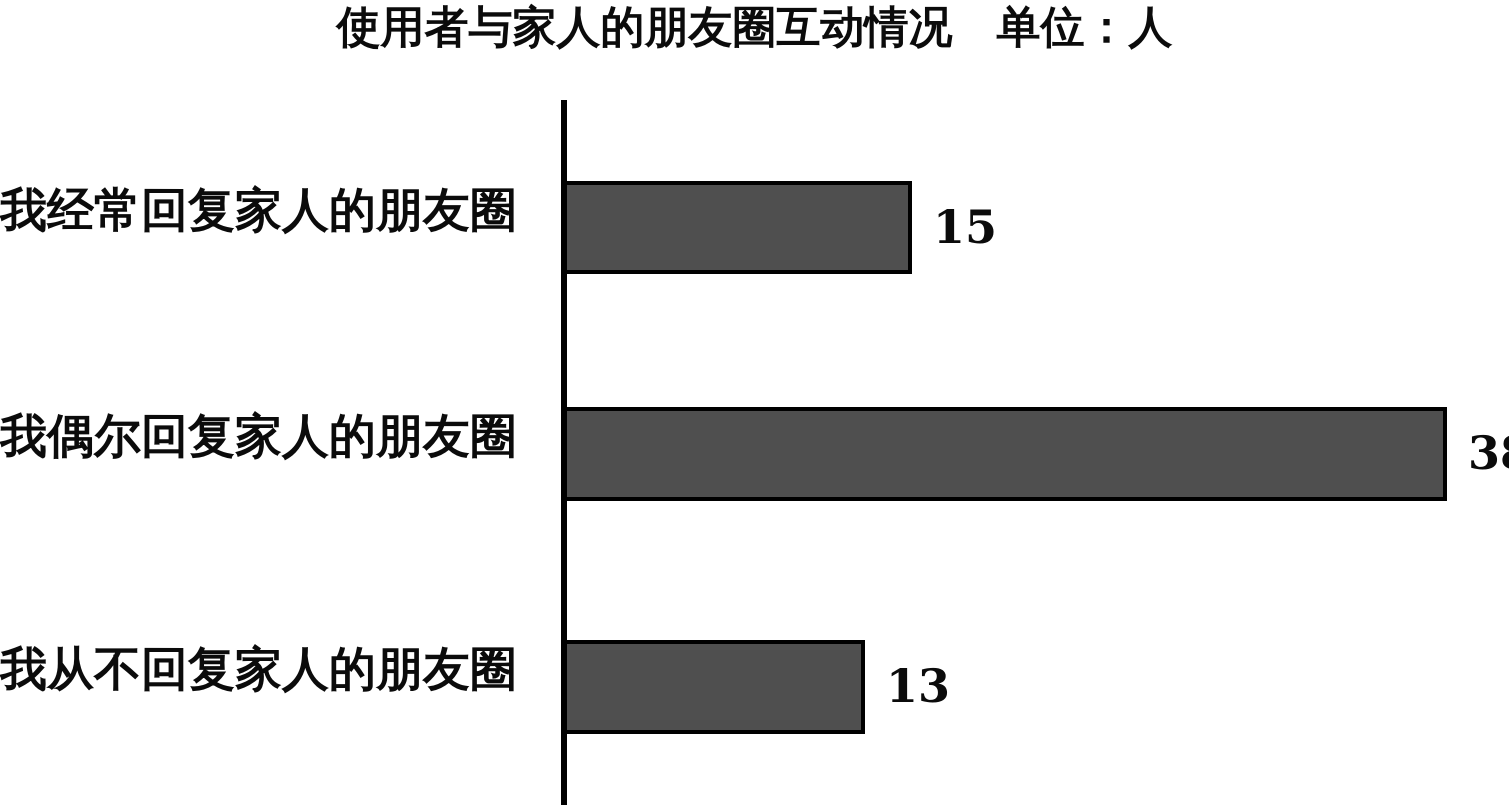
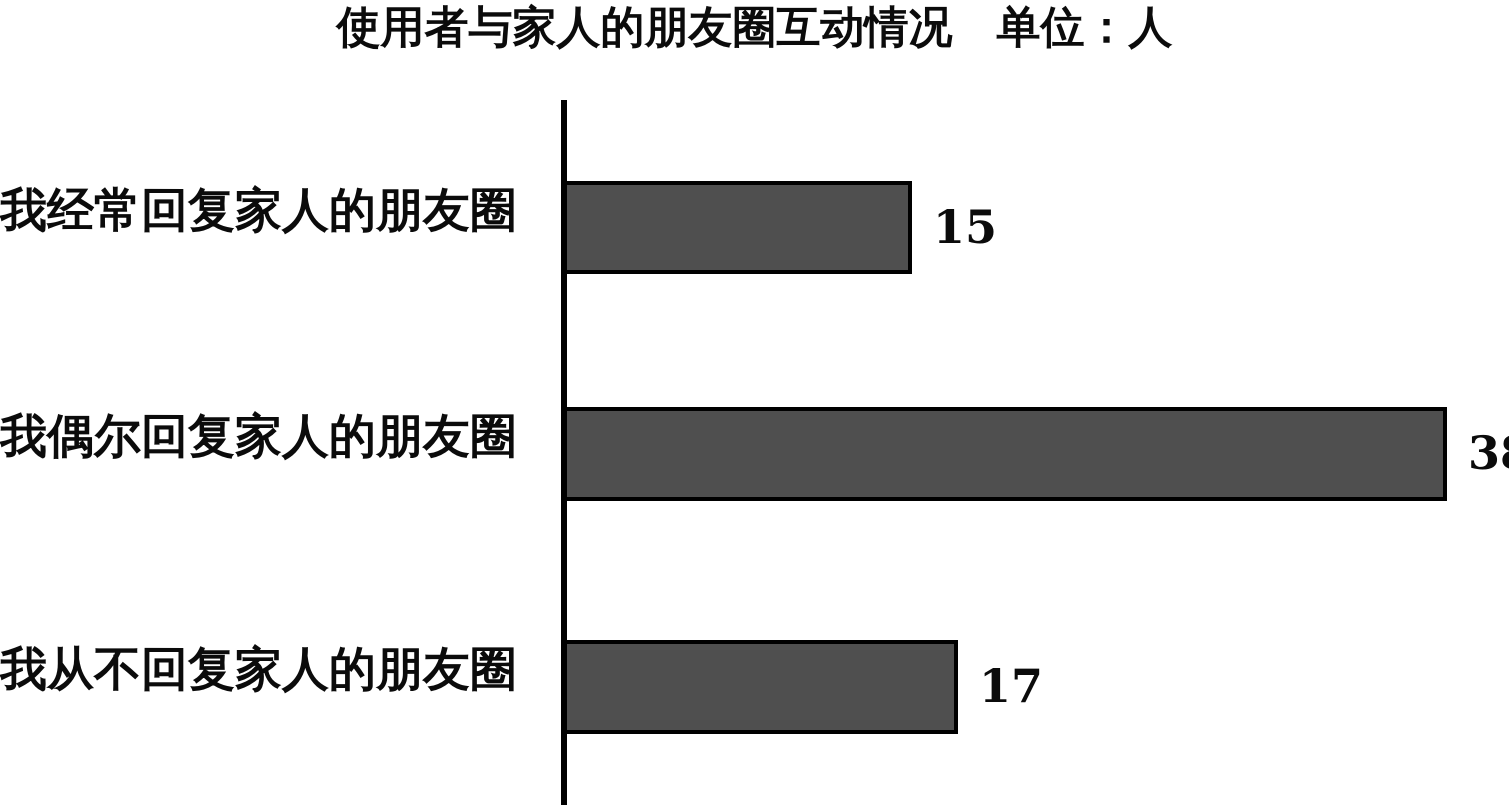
我从不回复家人的朋友圈: 13 -> 17
